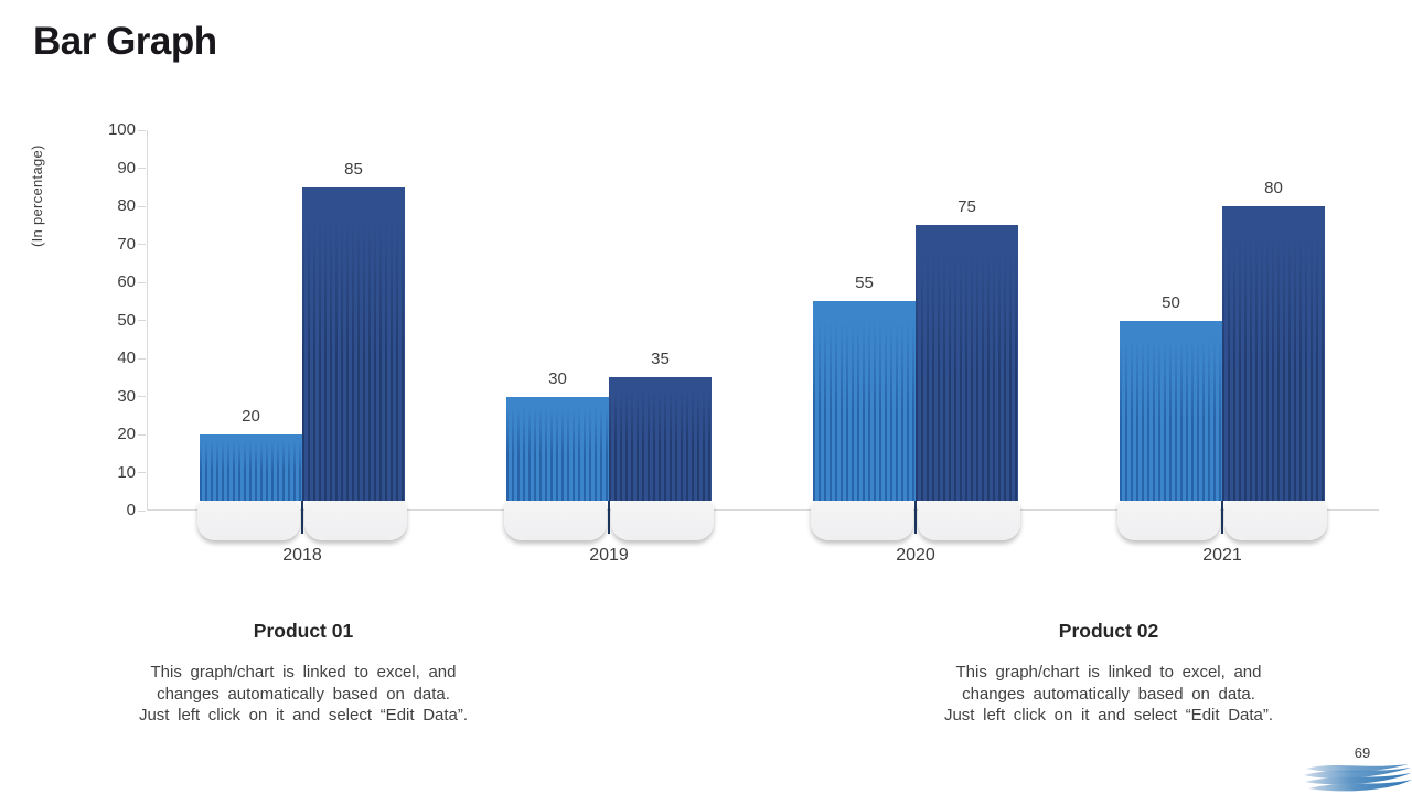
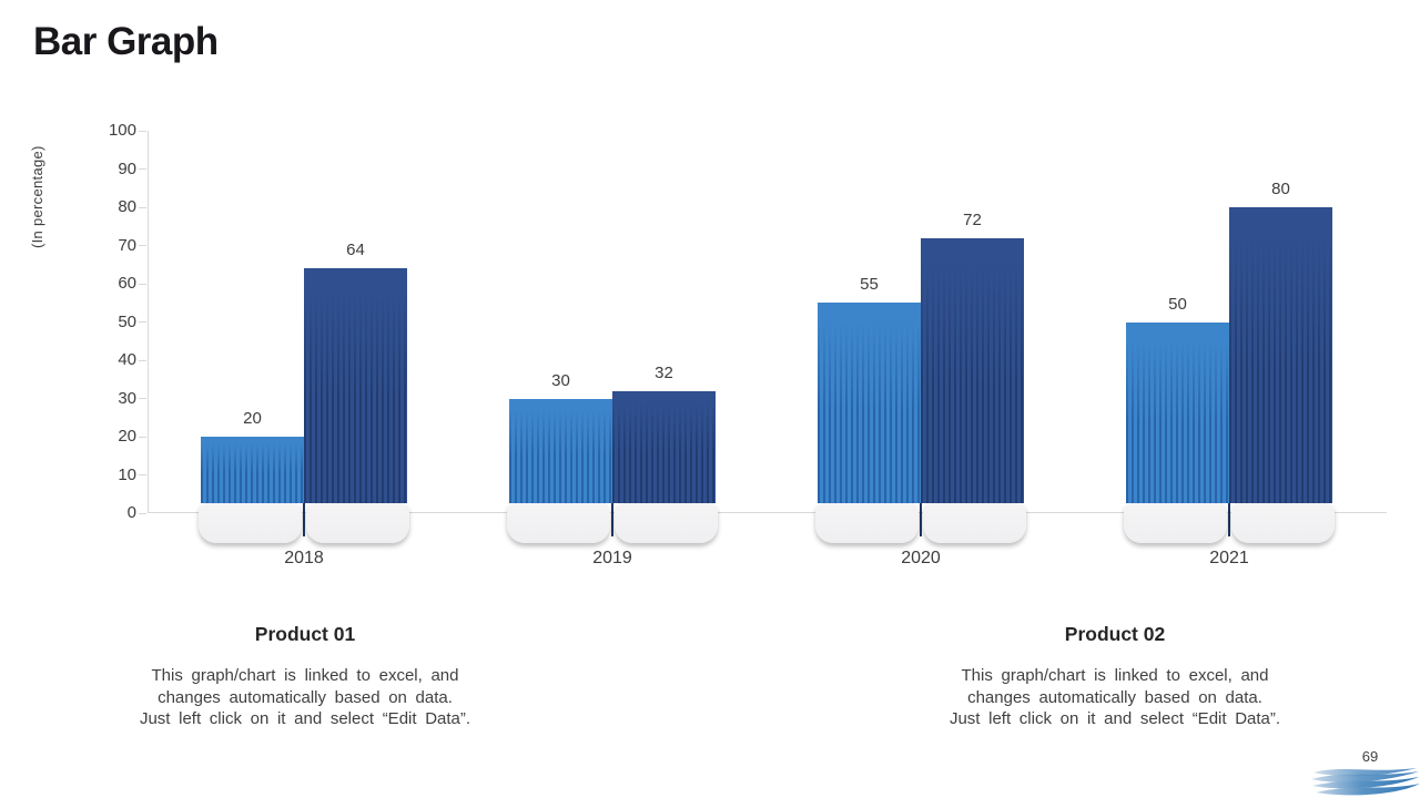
Product 02/2018: 85 -> 64
Product 02/2019: 35 -> 32
Product 02/2020: 75 -> 72
